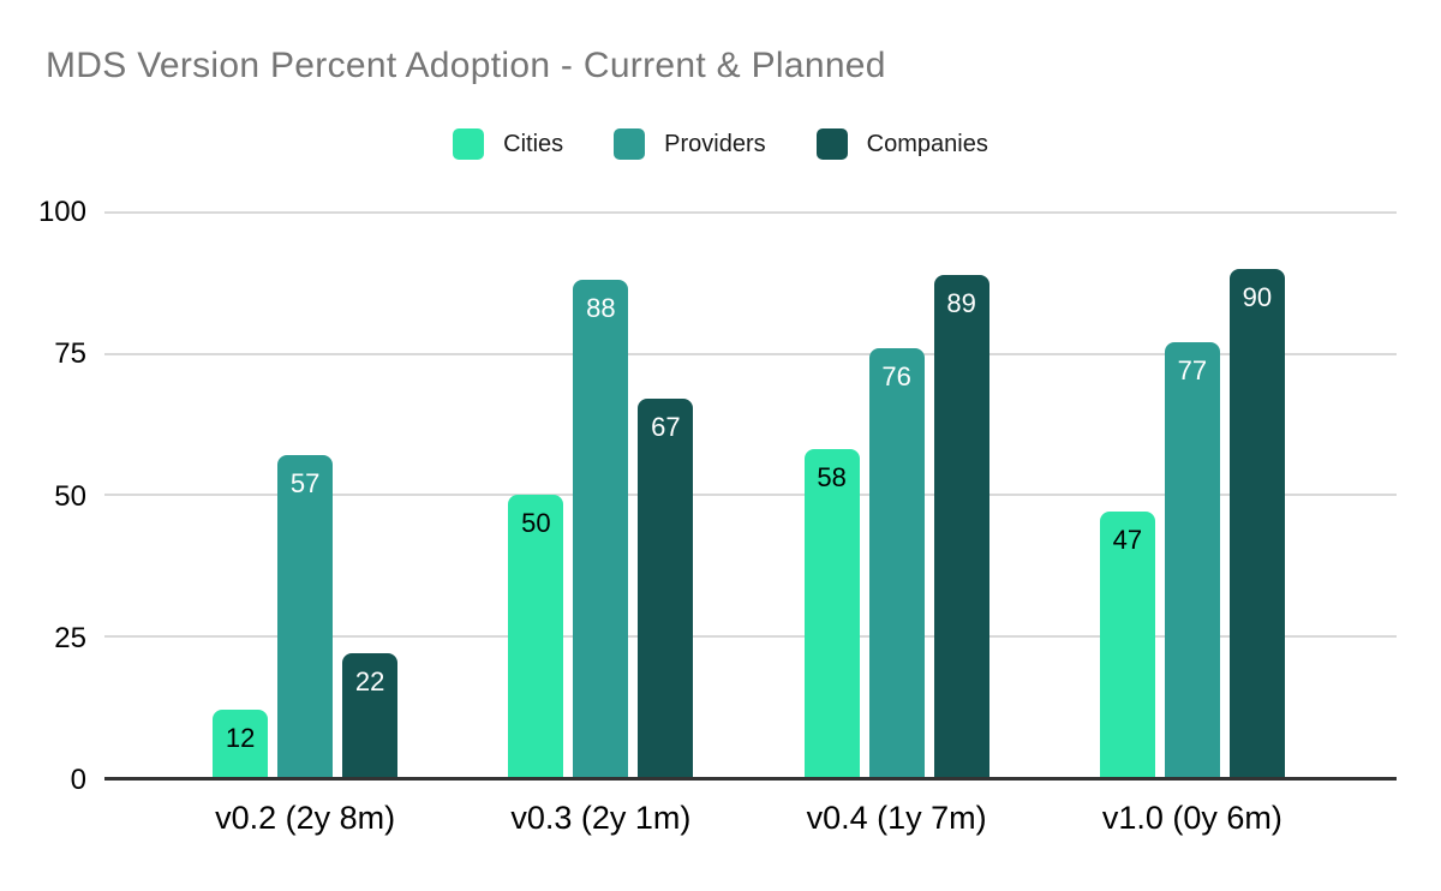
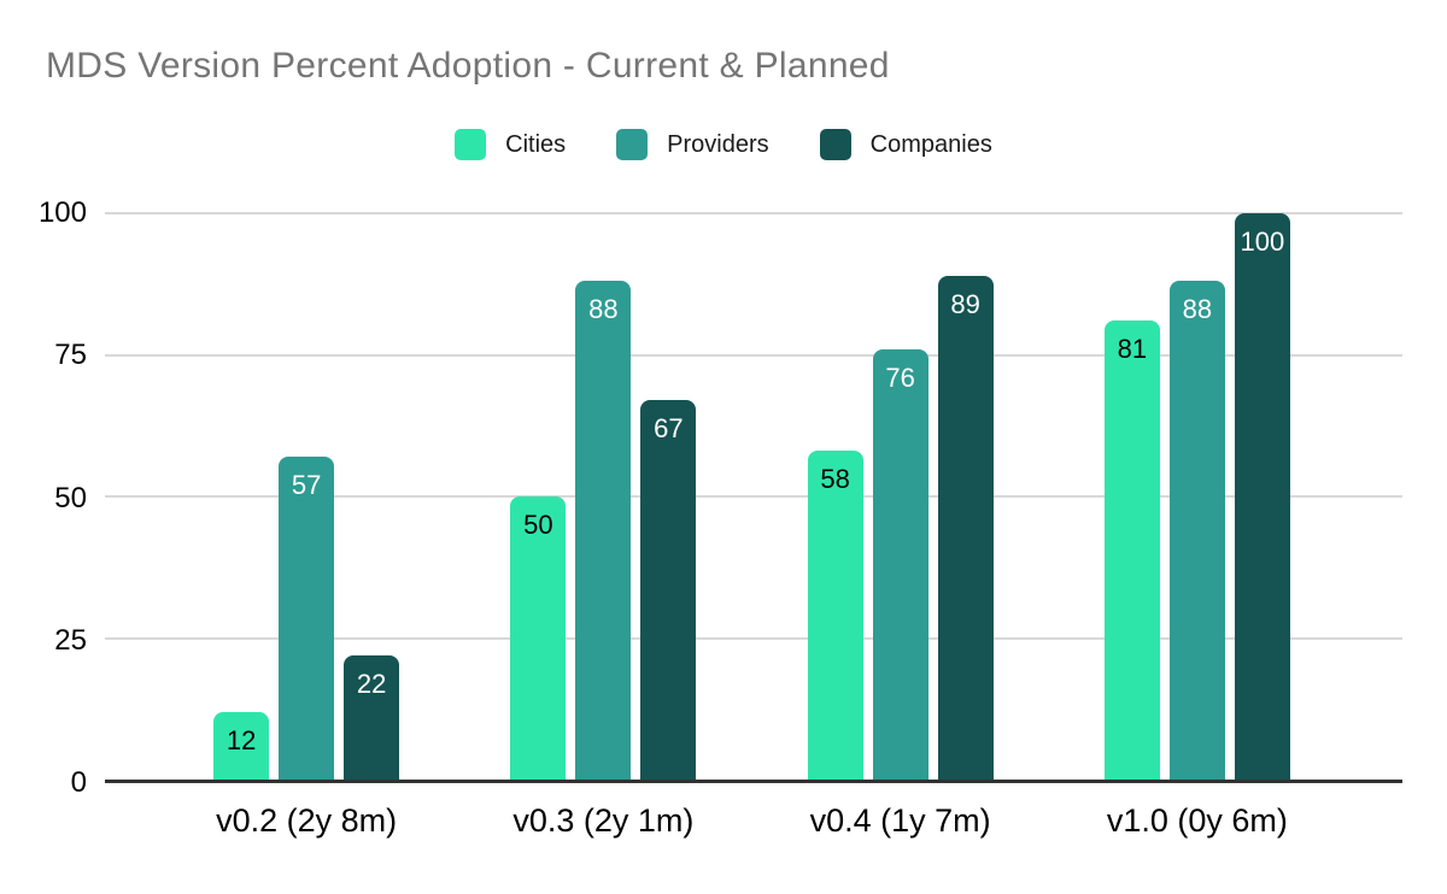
Cities/v1.0 (0y 6m): 47 -> 81
Providers/v1.0 (0y 6m): 77 -> 88
Companies/v1.0 (0y 6m): 90 -> 100
